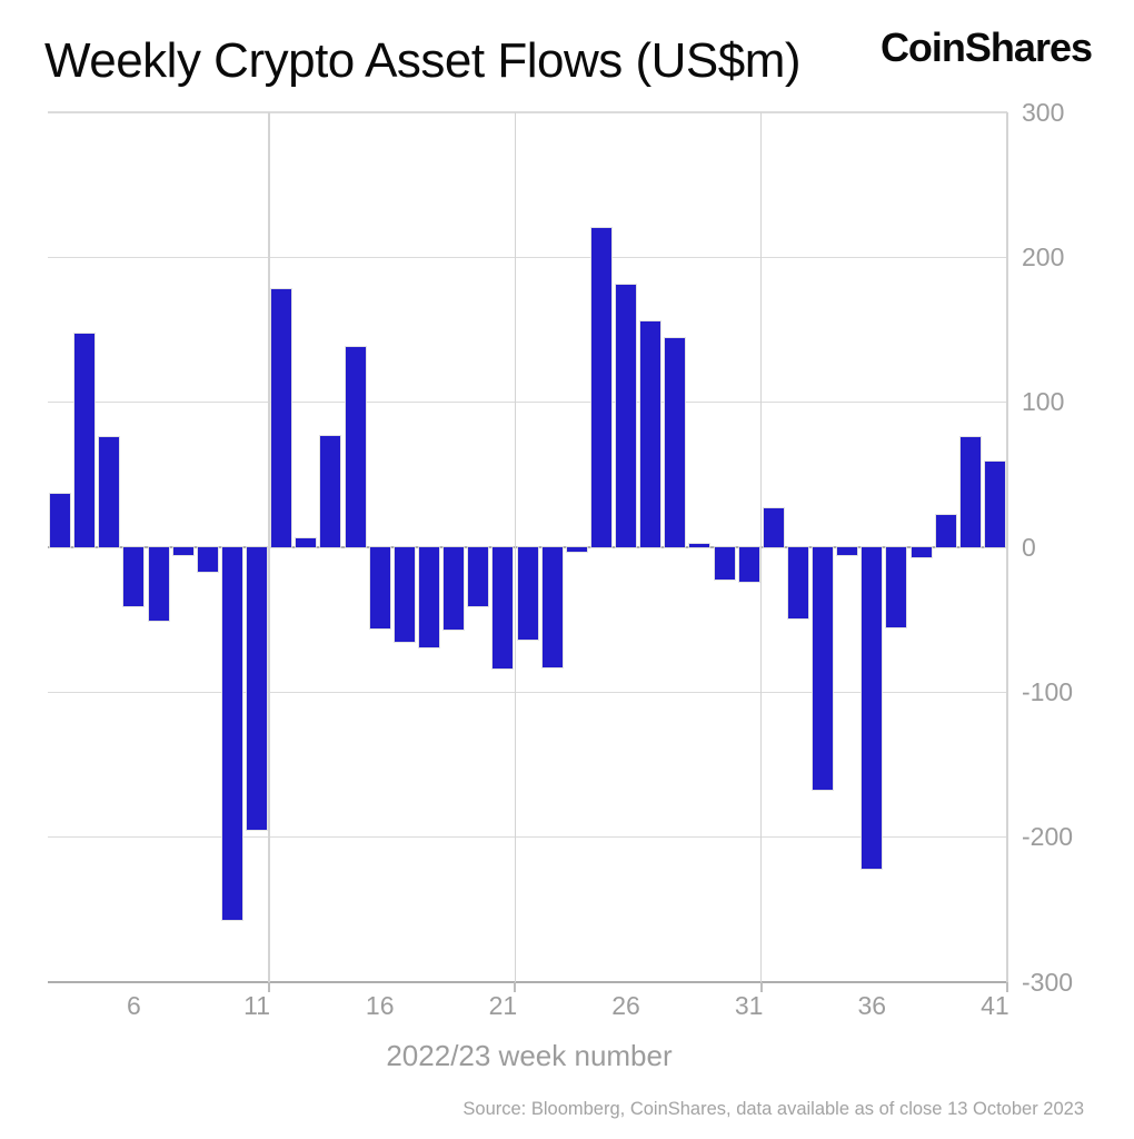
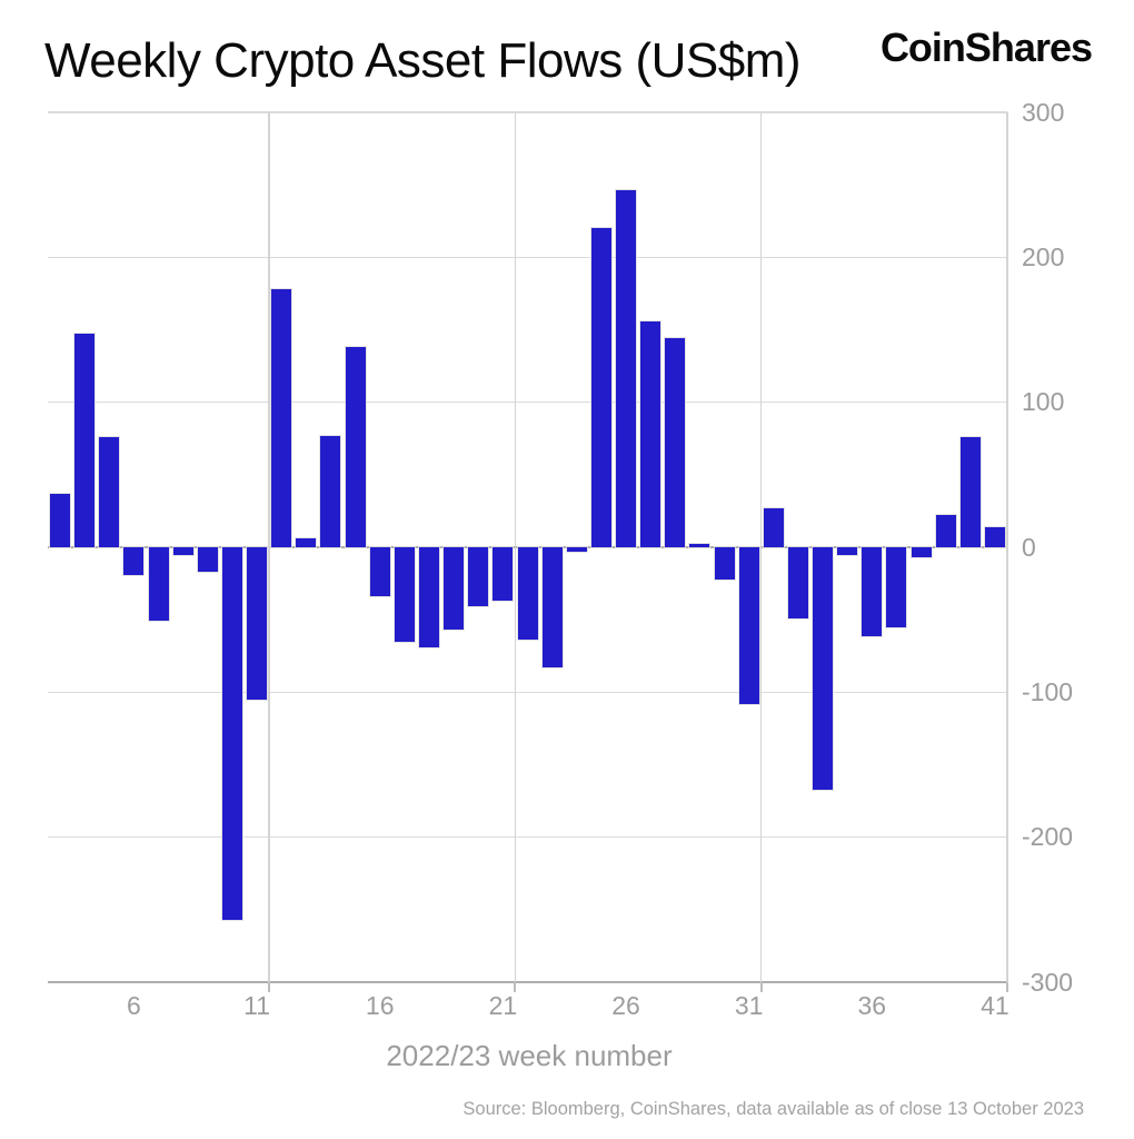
6: -41 -> -19
11: -195 -> -105
16: -56 -> -34
21: -84 -> -37
26: 181 -> 246
31: -24 -> -108
36: -222 -> -61
41: 59 -> 14
